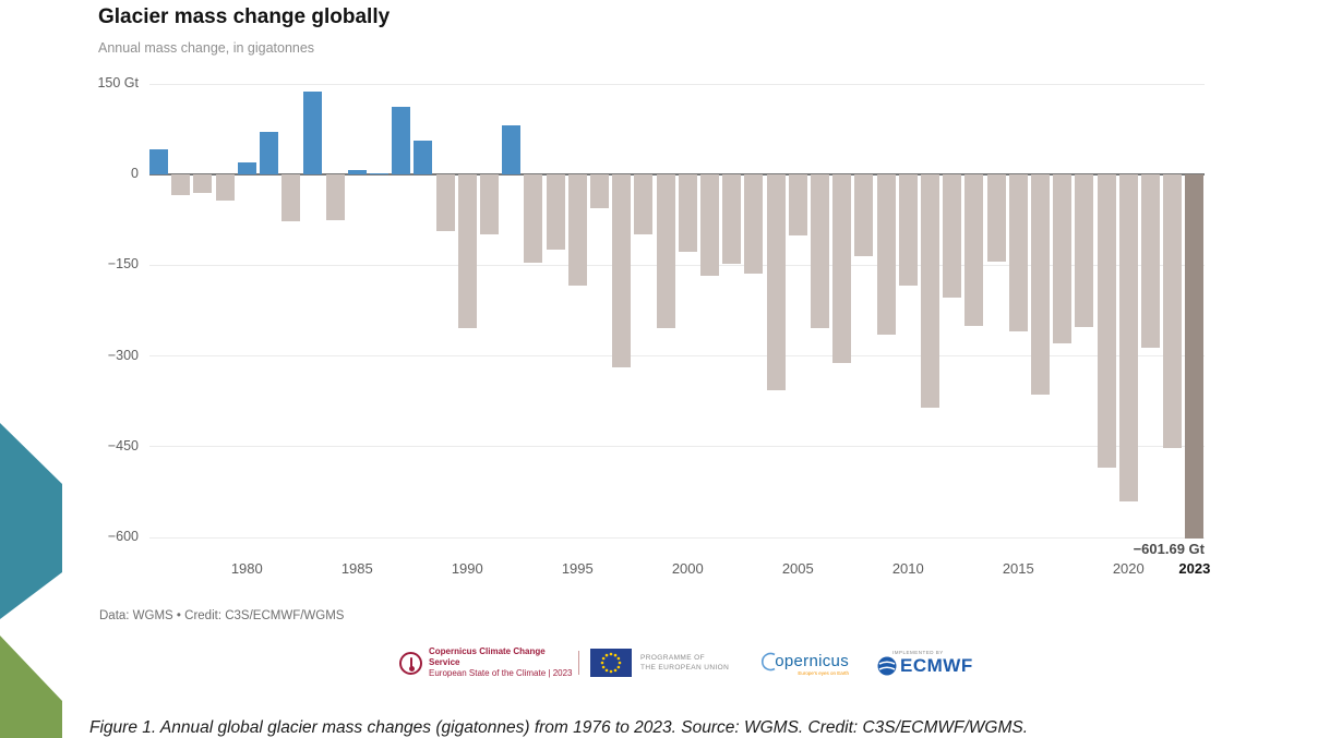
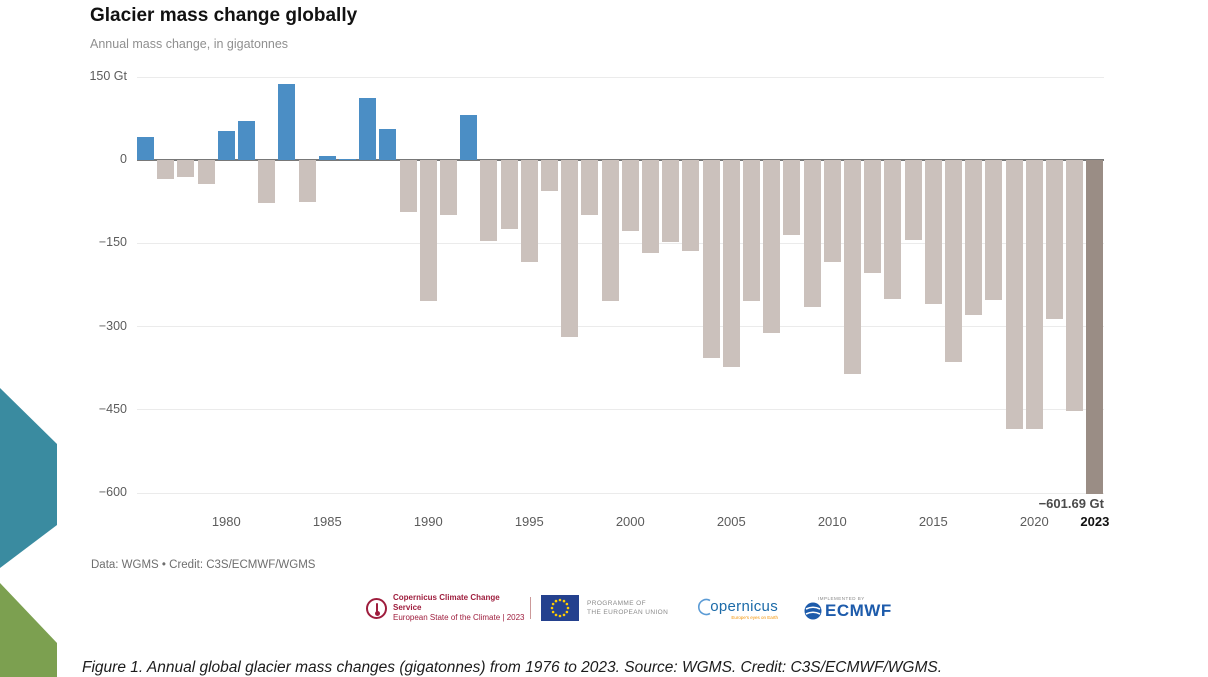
1980: 20 -> 50
2005: -100 -> -370
2020: -540 -> -480
